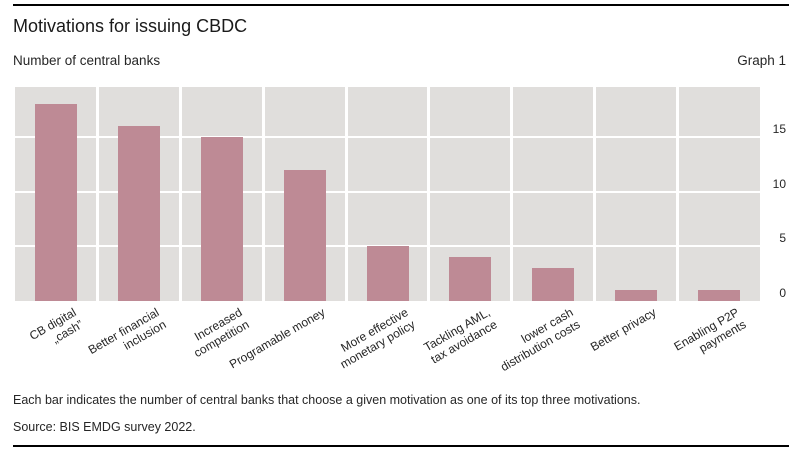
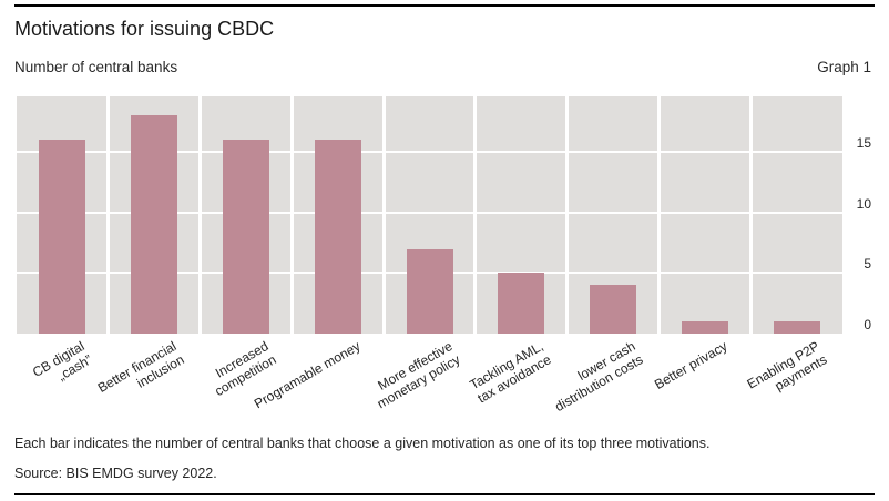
CB digital „cash”: 18 -> 16
Better financial inclusion: 16 -> 18
Increased competition: 15 -> 16
Programable money: 12 -> 16
More effective monetary policy: 5 -> 7
Tackling AML, tax avoidance: 4 -> 5
lower cash distribution costs: 3 -> 4
